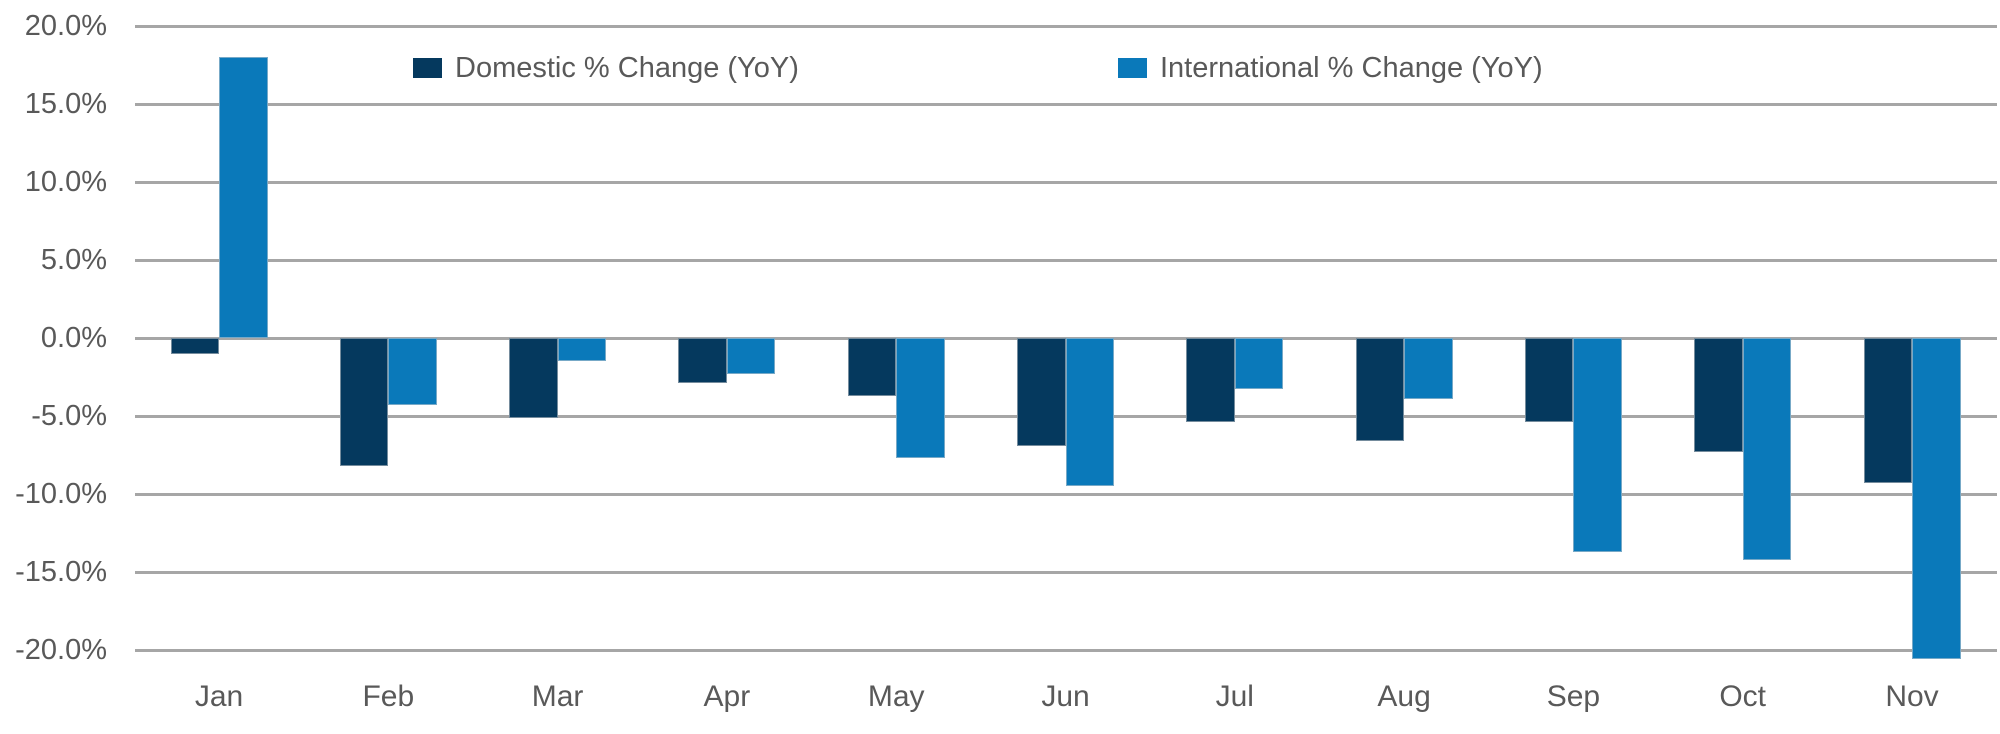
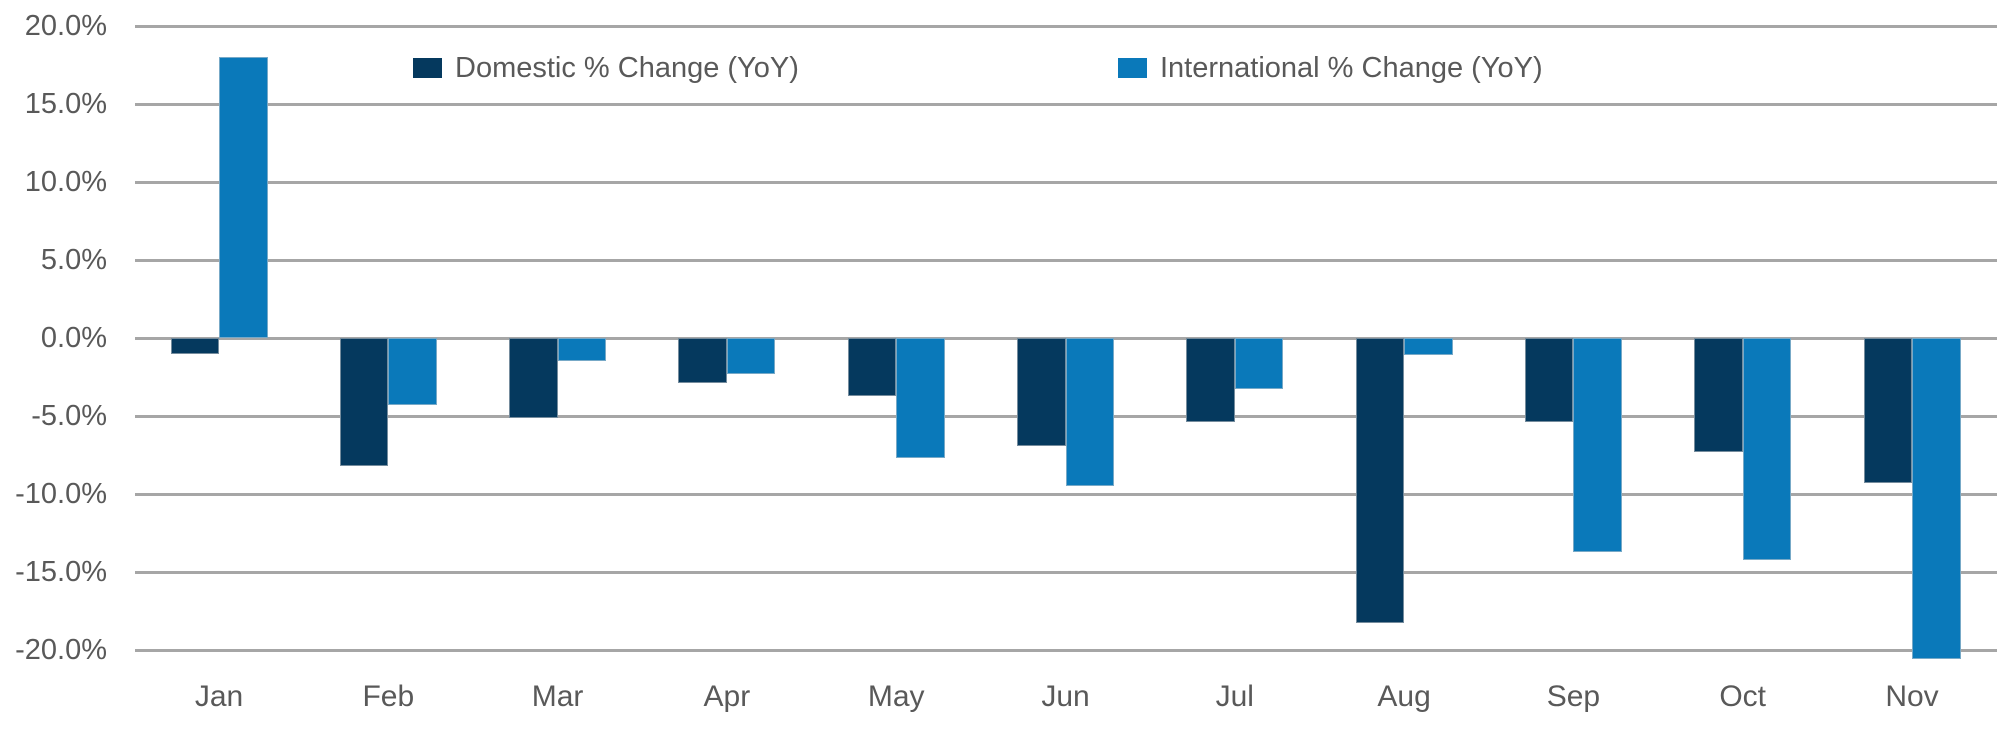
Domestic % Change (YoY)/Aug: -6.6% -> -18.3%
International % Change (YoY)/Aug: -3.9% -> -1.1%
